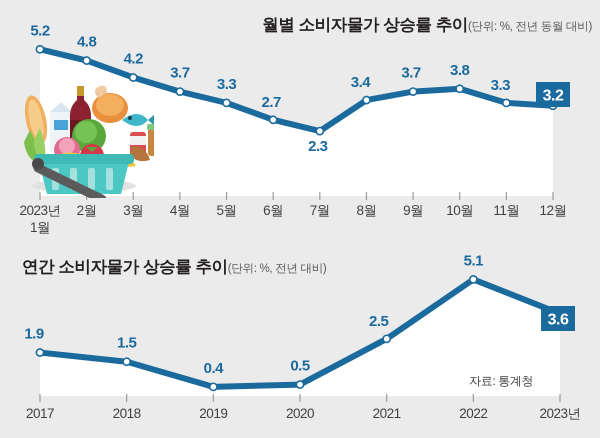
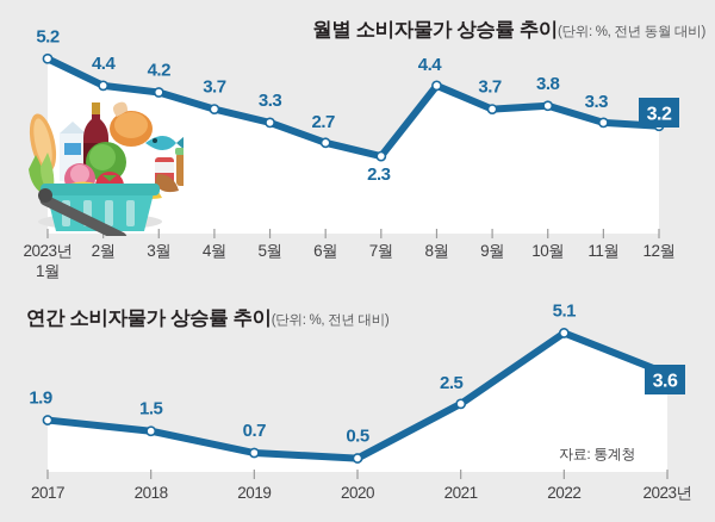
월별 소비자물가 상승률 추이/2월: 4.8 -> 4.4
월별 소비자물가 상승률 추이/8월: 3.4 -> 4.4
연간 소비자물가 상승률 추이/2019: 0.4 -> 0.7
